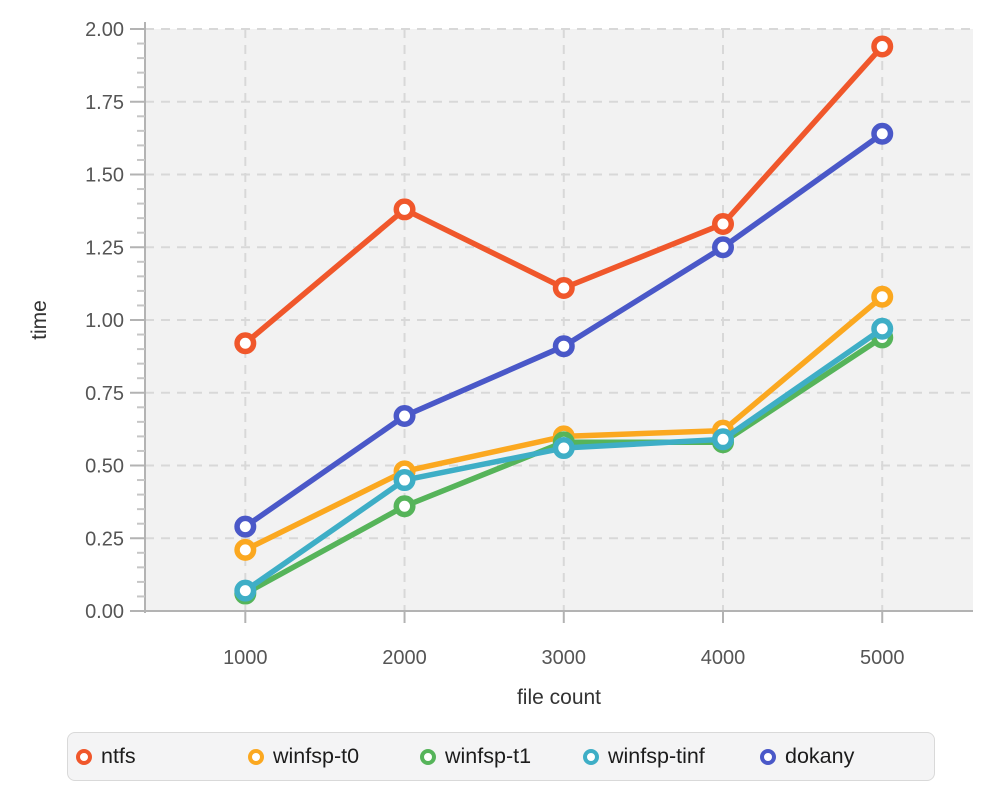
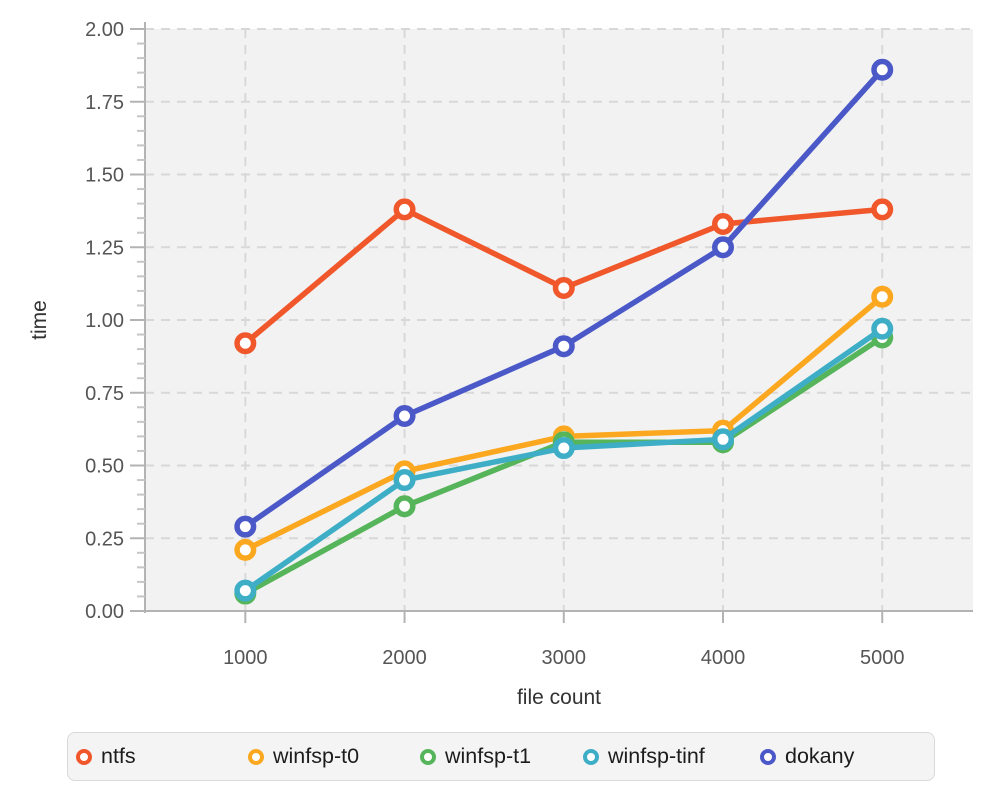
ntfs/5000: 1.94 -> 1.38
dokany/5000: 1.64 -> 1.86
